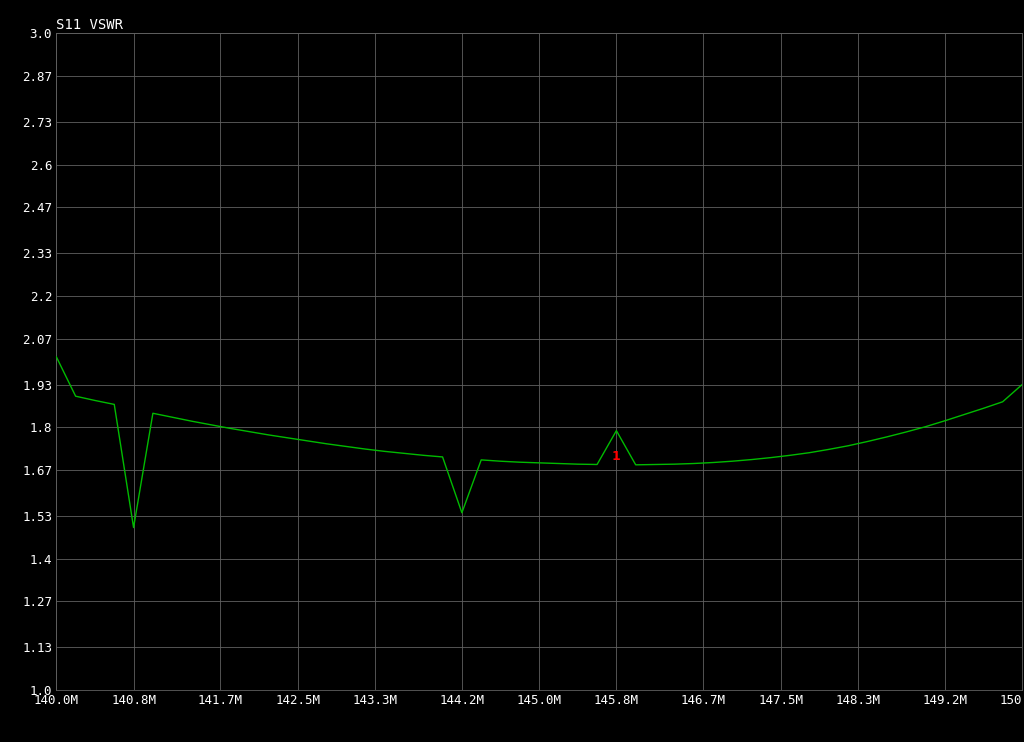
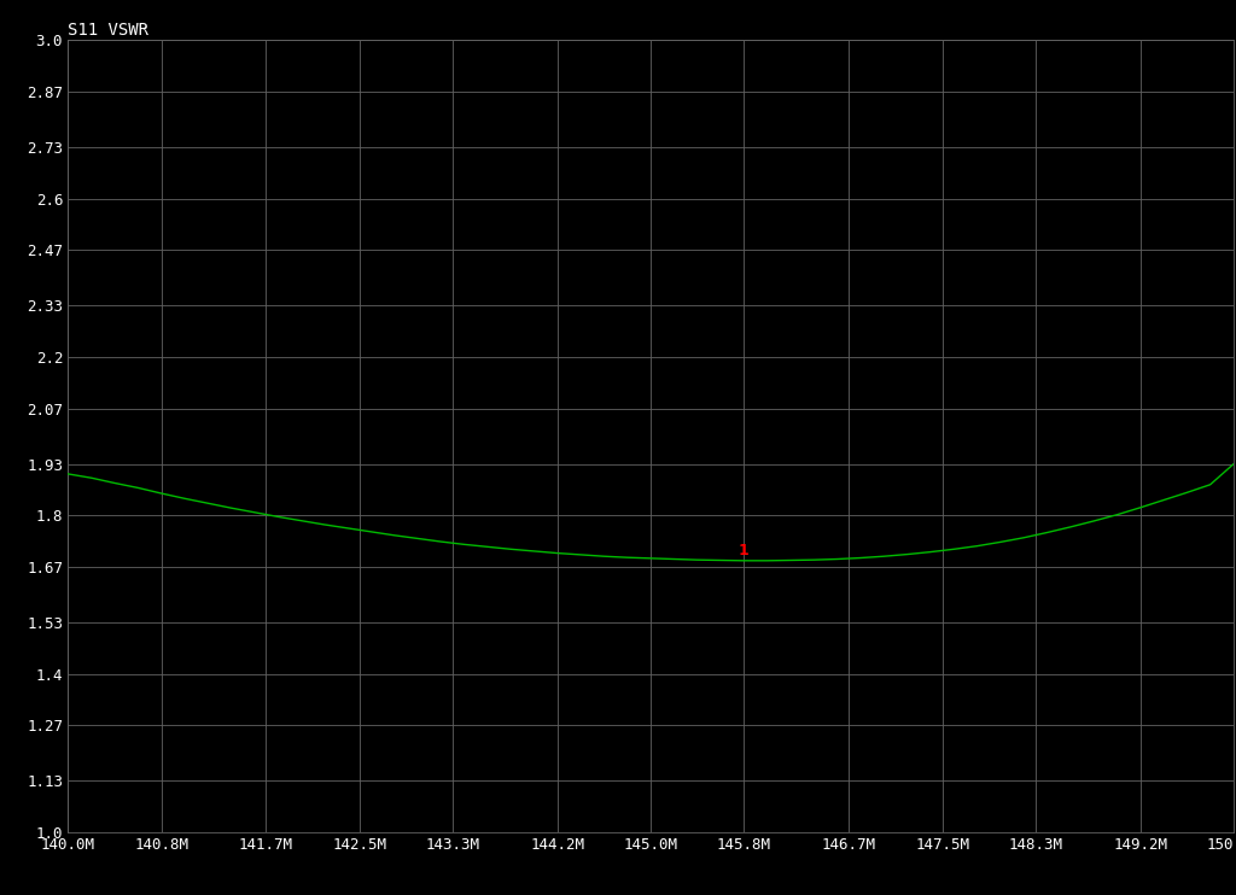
140.0M: 2.015 -> 1.905
140.8M: 1.495 -> 1.856
144.2M: 1.540 -> 1.705
145.8M: 1.790 -> 1.686
